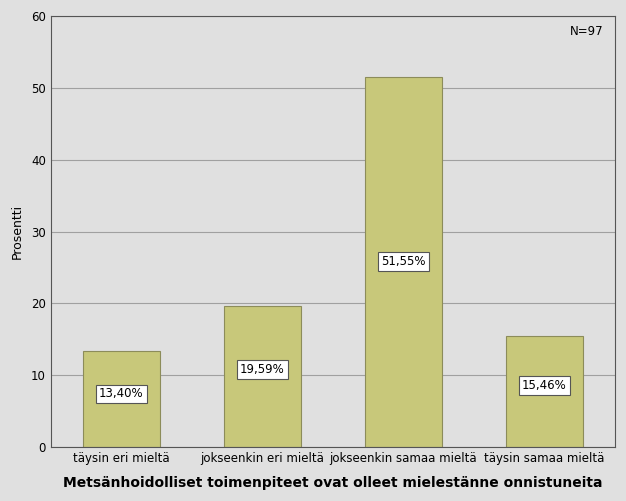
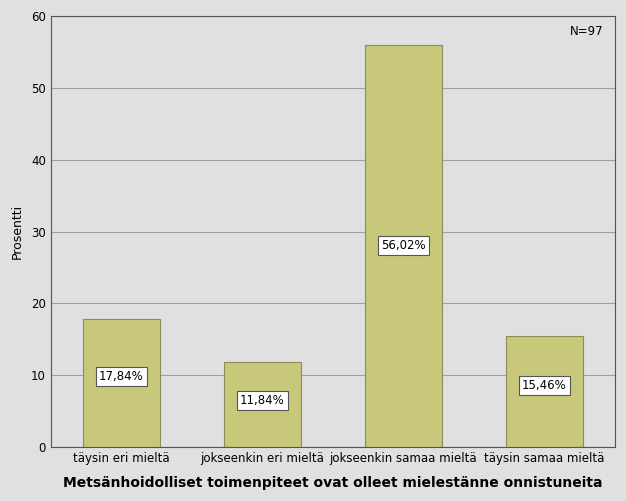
täysin eri mieltä: 13,40% -> 17,84%
jokseenkin eri mieltä: 19,59% -> 11,84%
jokseenkin samaa mieltä: 51,55% -> 56,02%
